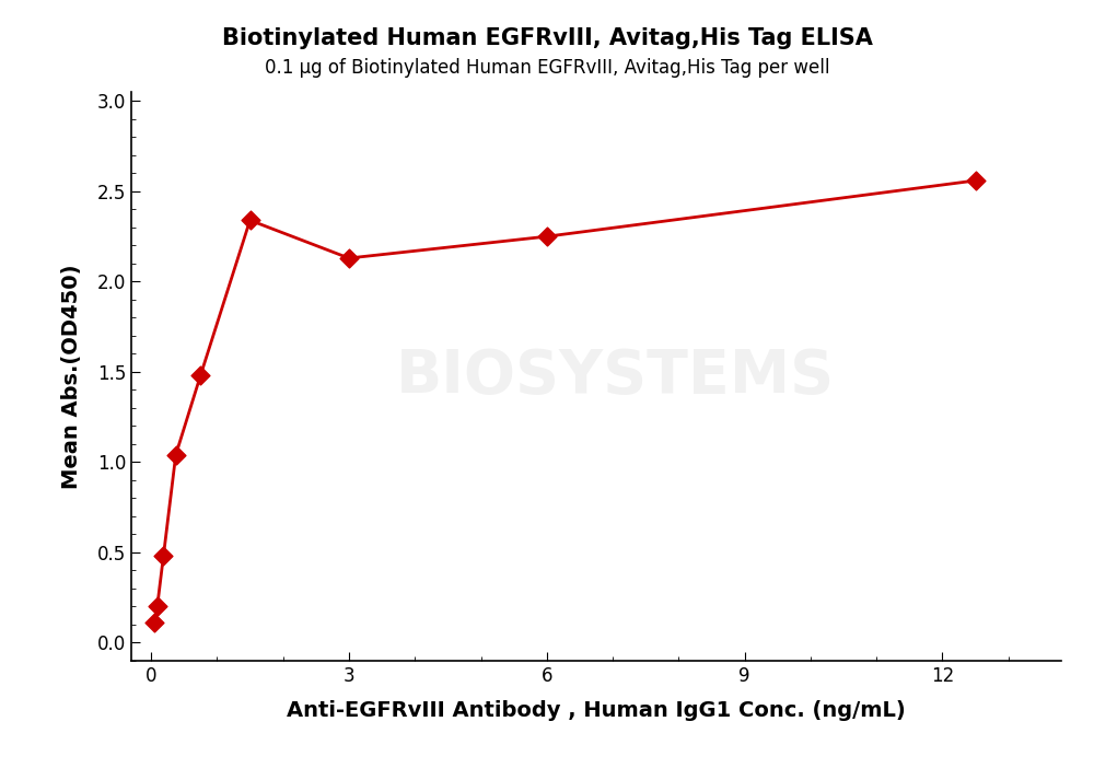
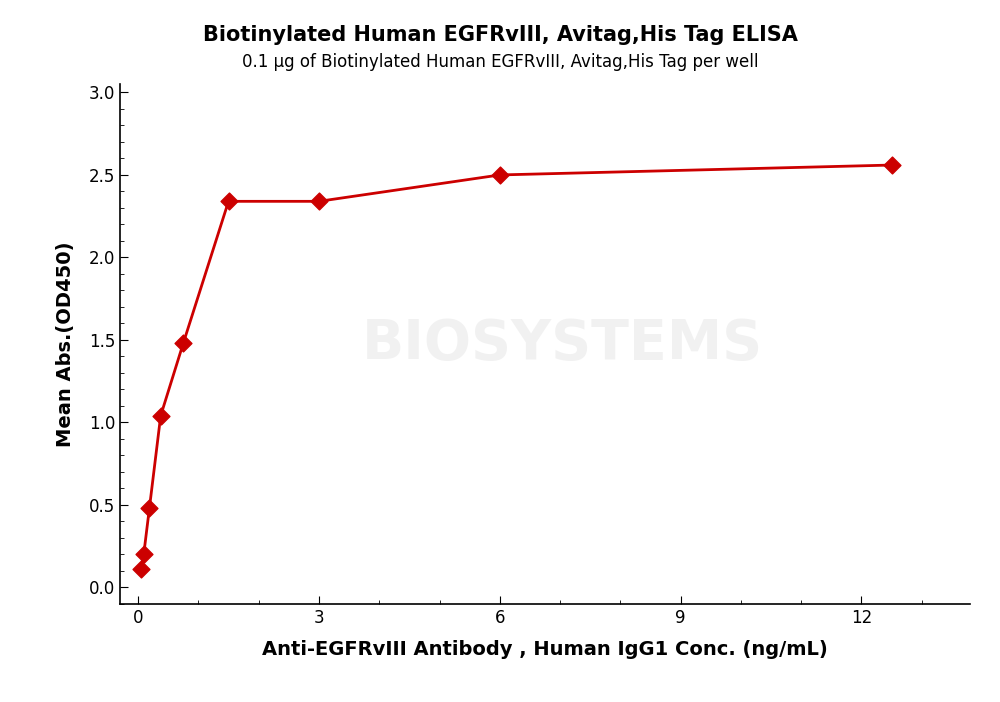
3: 2.13 -> 2.34
6: 2.25 -> 2.50
